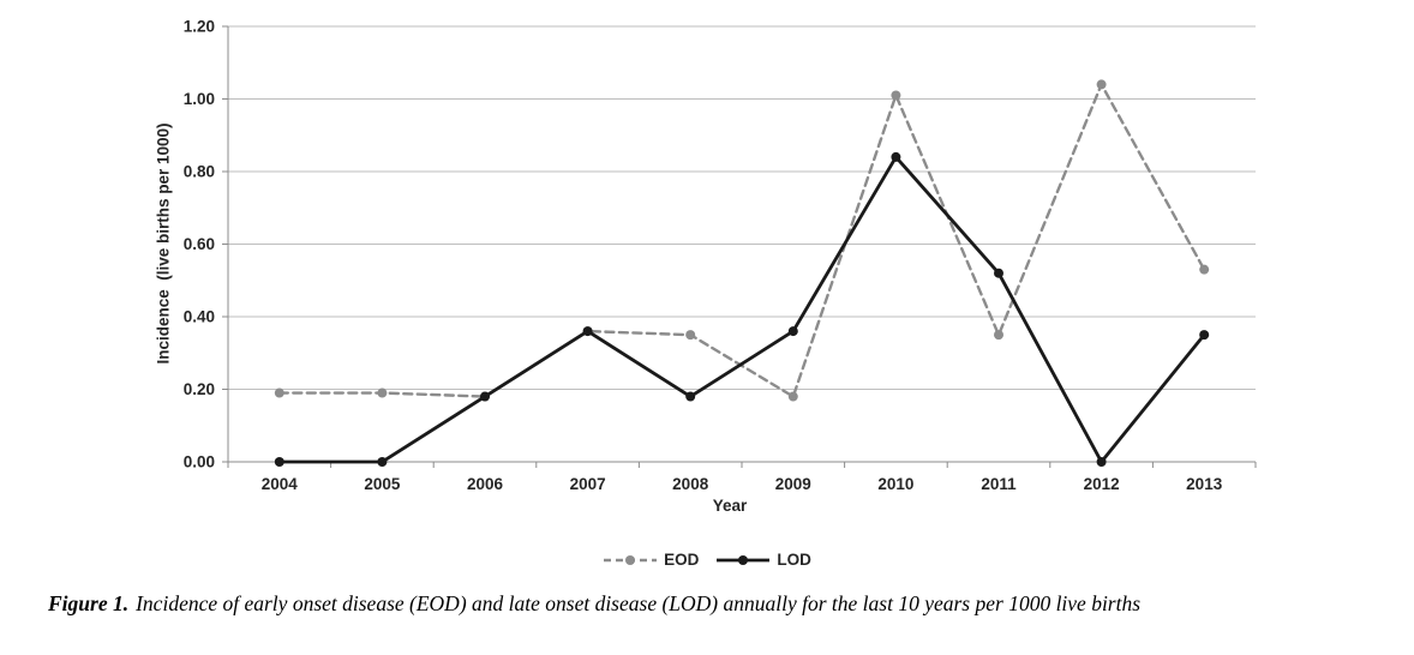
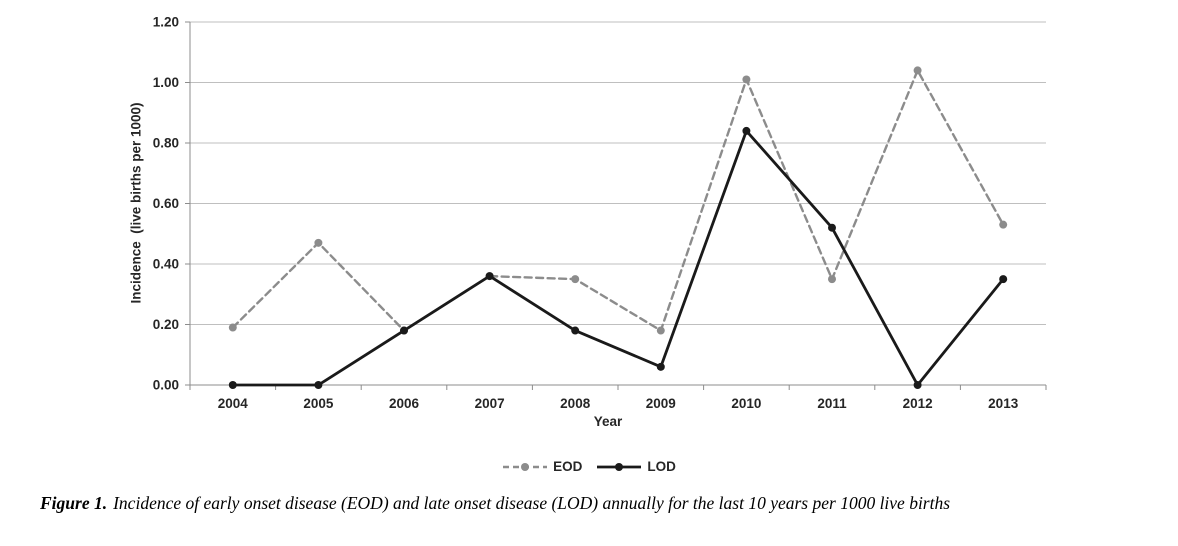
EOD/2005: 0.19 -> 0.47
LOD/2009: 0.36 -> 0.06
